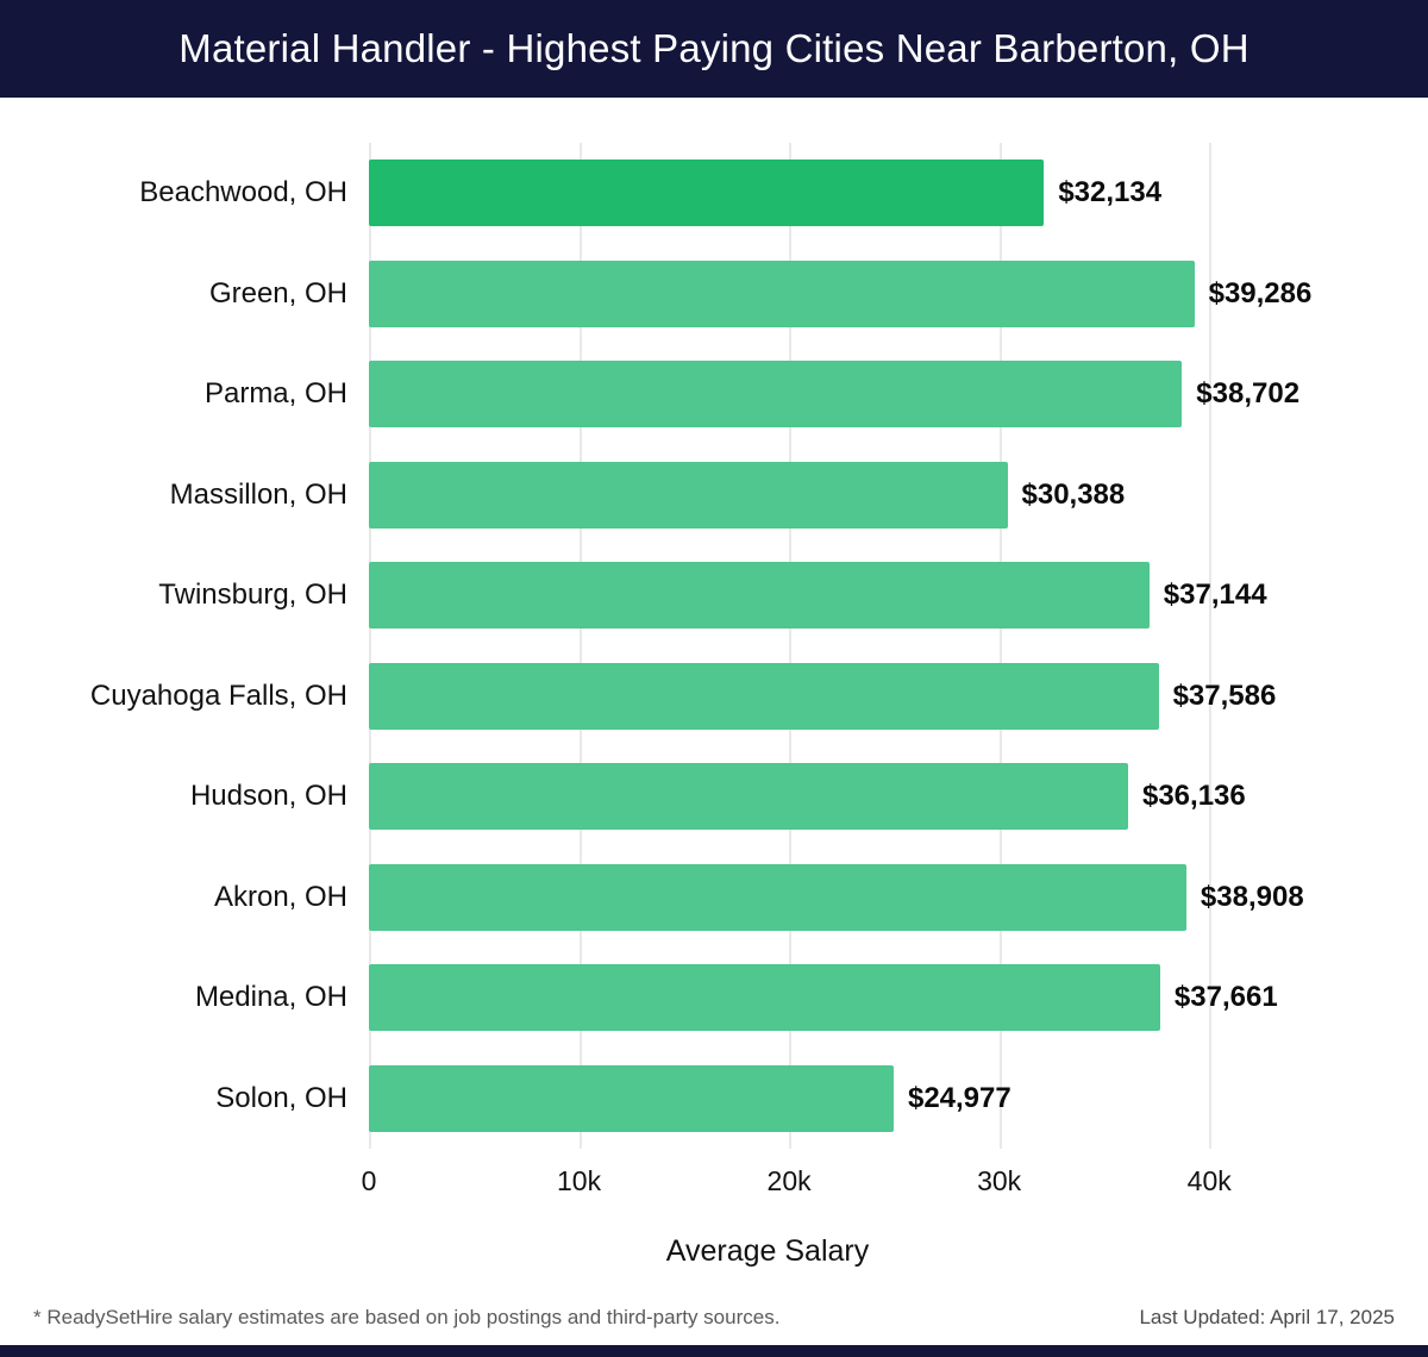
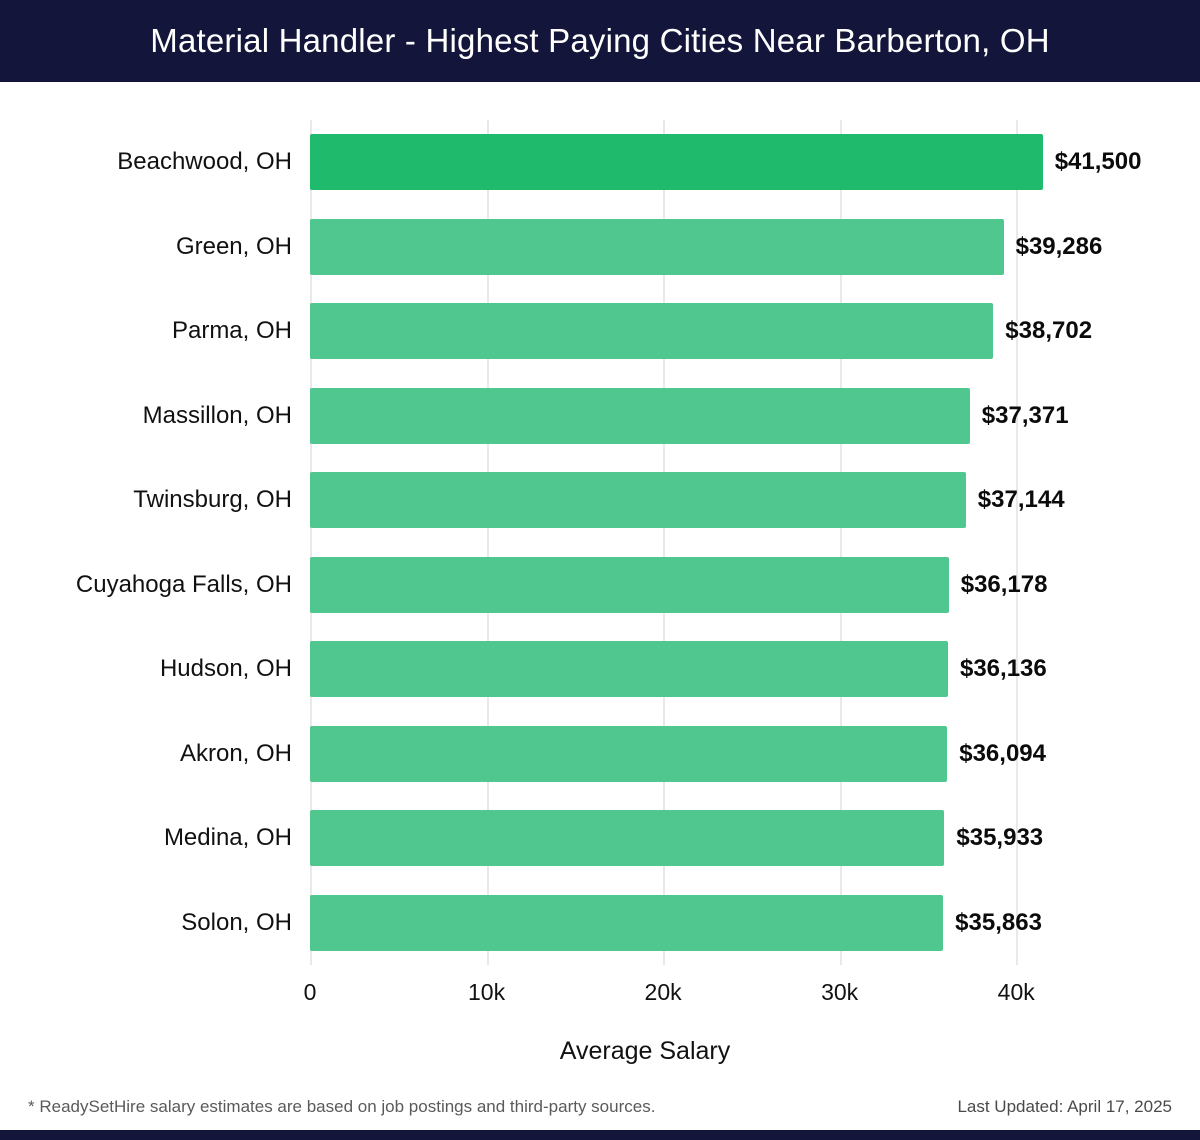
Beachwood, OH: $32,134 -> $41,500
Massillon, OH: $30,388 -> $37,371
Cuyahoga Falls, OH: $37,586 -> $36,178
Akron, OH: $38,908 -> $36,094
Medina, OH: $37,661 -> $35,933
Solon, OH: $24,977 -> $35,863
